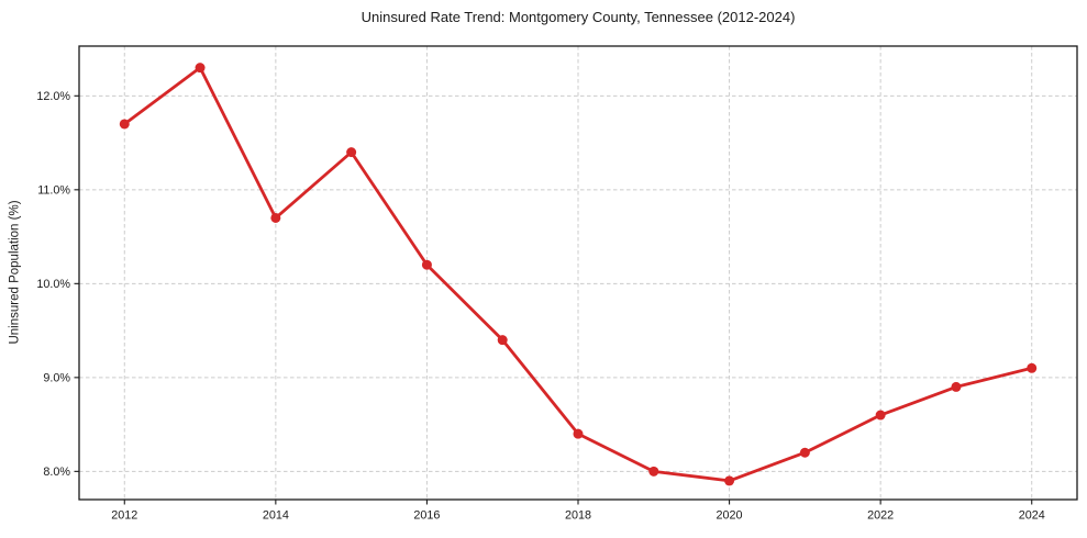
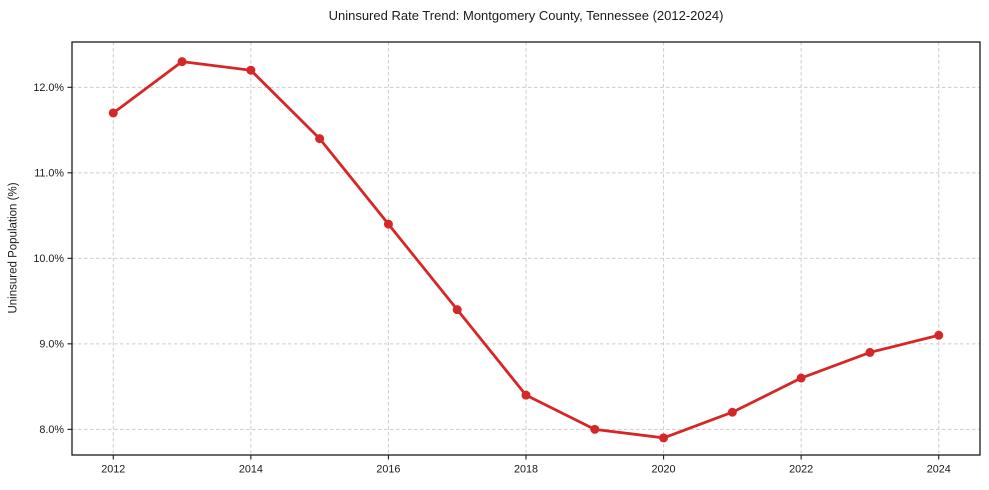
2014: 10.7% -> 12.2%
2016: 10.2% -> 10.4%
